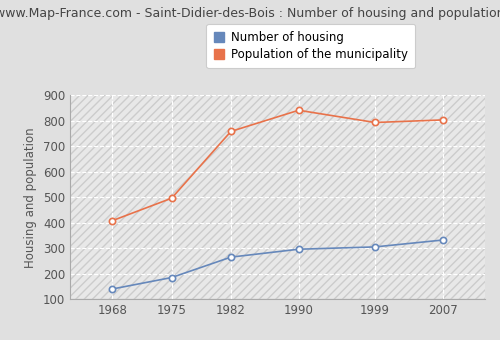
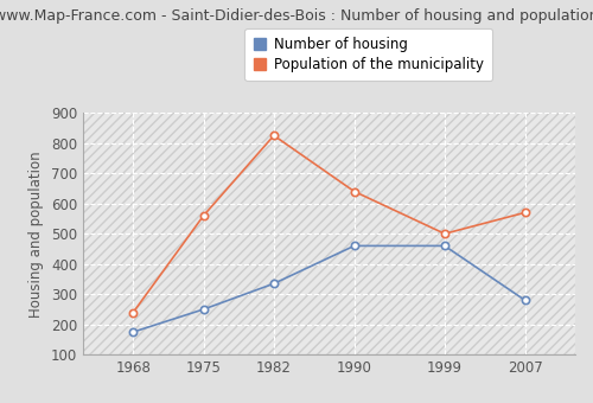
Number of housing/1968: 140 -> 175
Population of the municipality/1968: 408 -> 240
Number of housing/1975: 185 -> 250
Population of the municipality/1975: 496 -> 560
Number of housing/1982: 265 -> 335
Population of the municipality/1982: 758 -> 825
Number of housing/1990: 296 -> 460
Population of the municipality/1990: 841 -> 640
Number of housing/1999: 305 -> 460
Population of the municipality/1999: 793 -> 500
Number of housing/2007: 332 -> 280
Population of the municipality/2007: 803 -> 570
